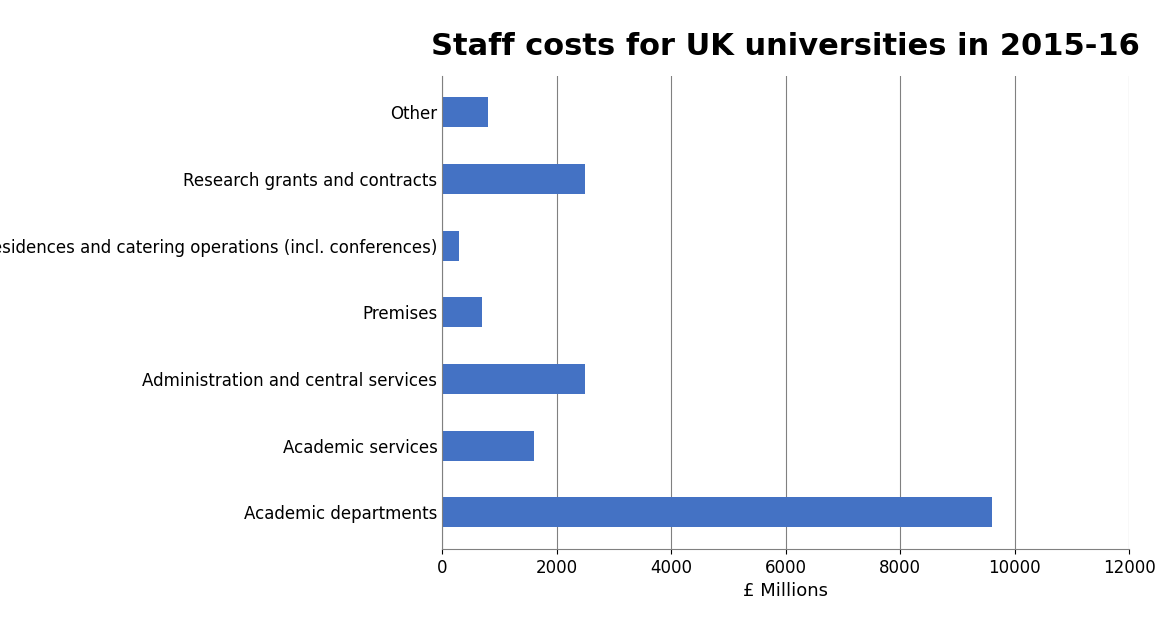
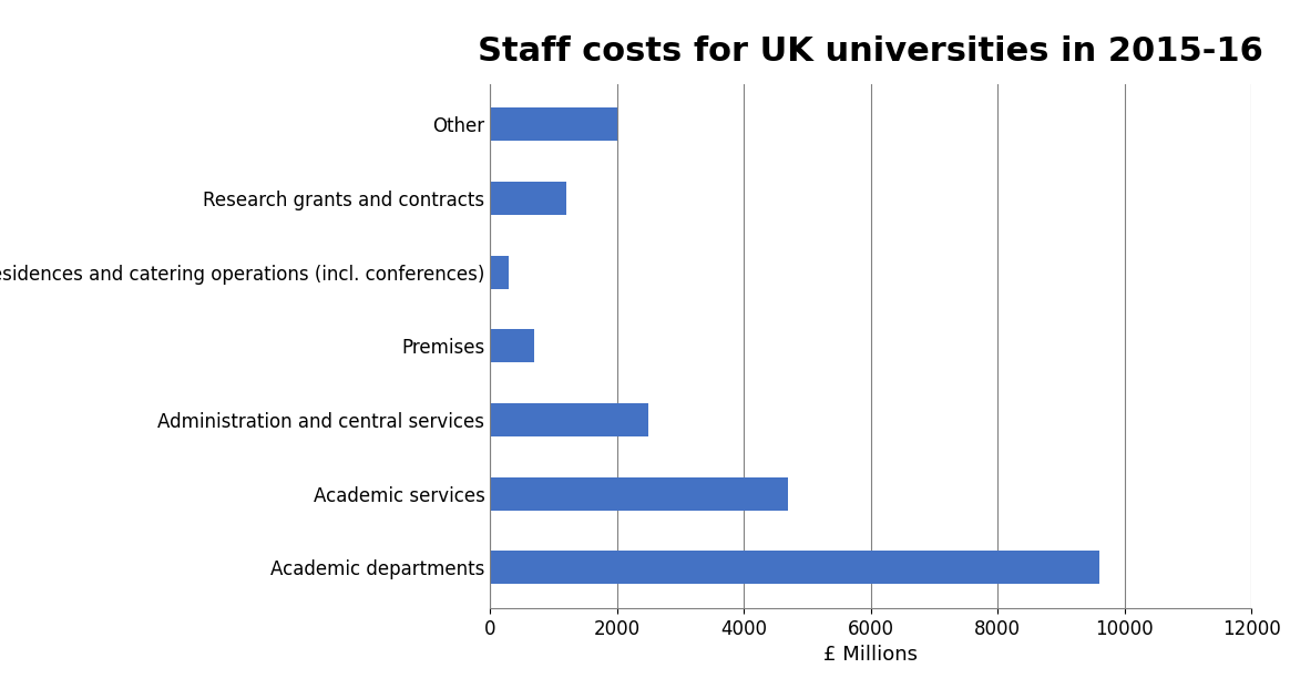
Other: 800 -> 2000
Research grants and contracts: 2500 -> 1200
Academic services: 1600 -> 4700
